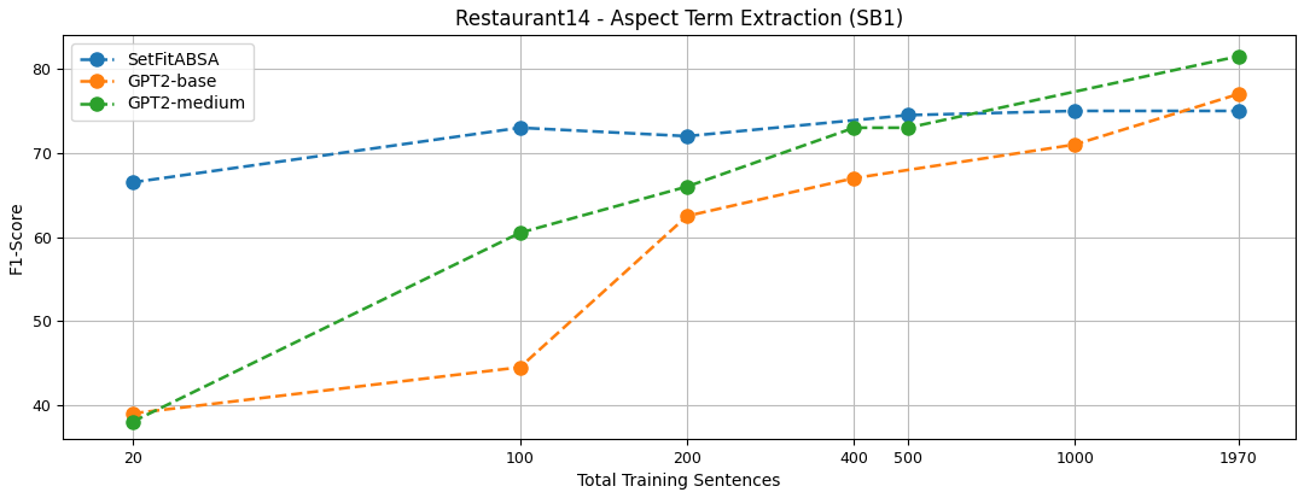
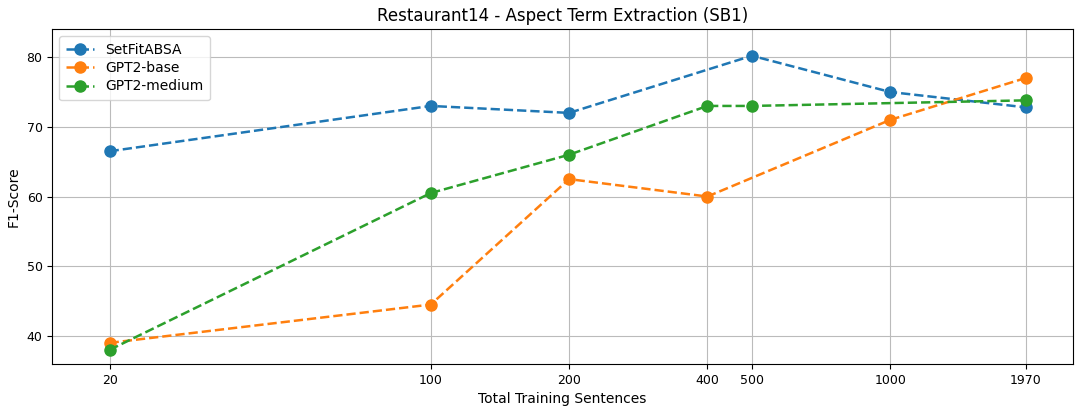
GPT2-base/400: 67.0 -> 60.0
SetFitABSA/500: 74.5 -> 80.2
SetFitABSA/1970: 75.0 -> 72.8
GPT2-medium/1970: 81.5 -> 73.8
